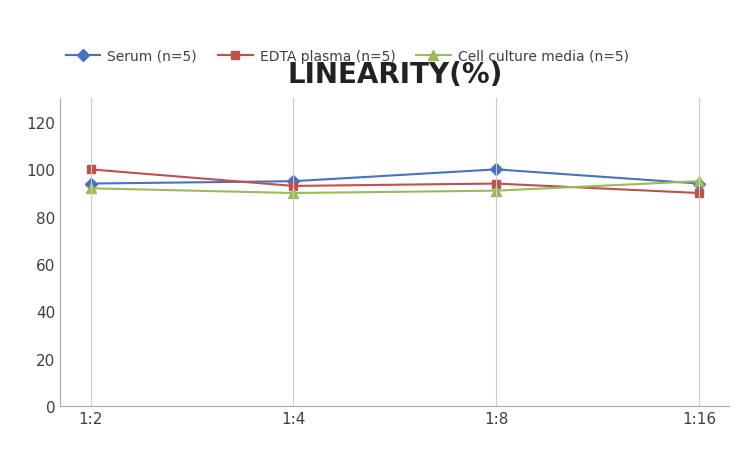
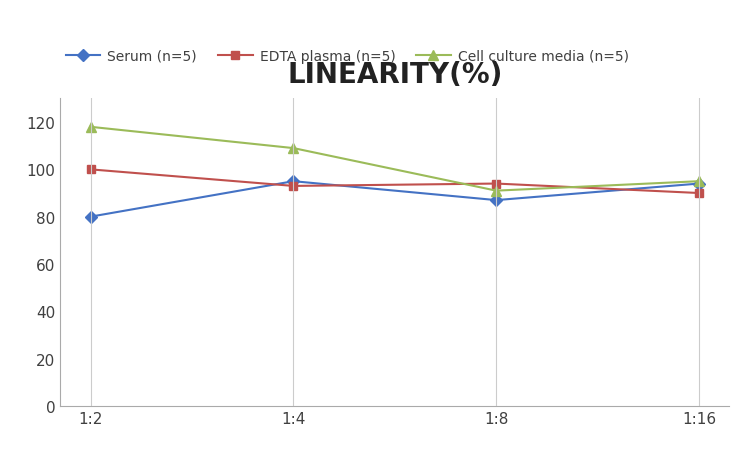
Serum (n=5)/1:2: 94 -> 80
Cell culture media (n=5)/1:2: 92 -> 118
Cell culture media (n=5)/1:4: 90 -> 109
Serum (n=5)/1:8: 100 -> 87
